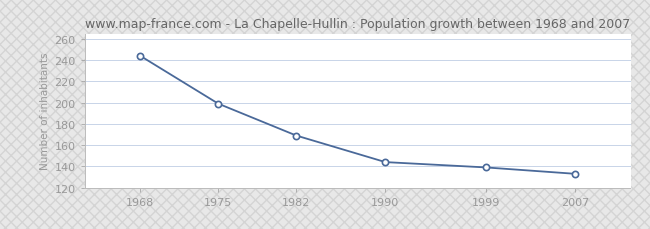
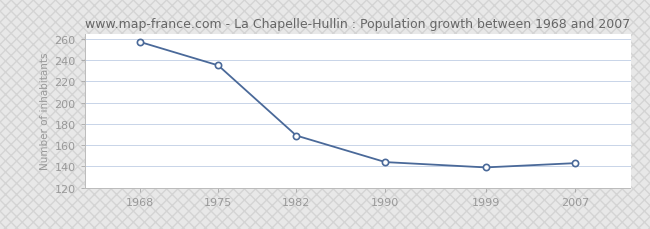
1968: 244 -> 257
1975: 199 -> 235
2007: 133 -> 143
